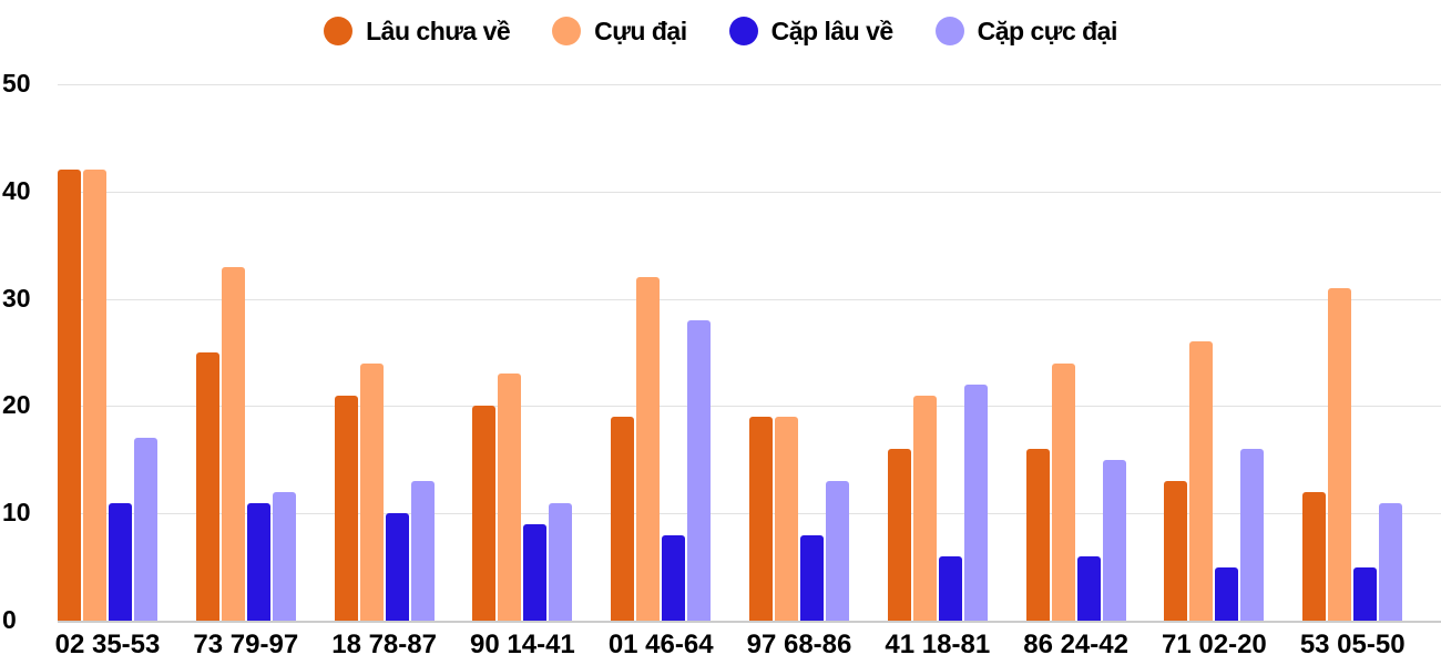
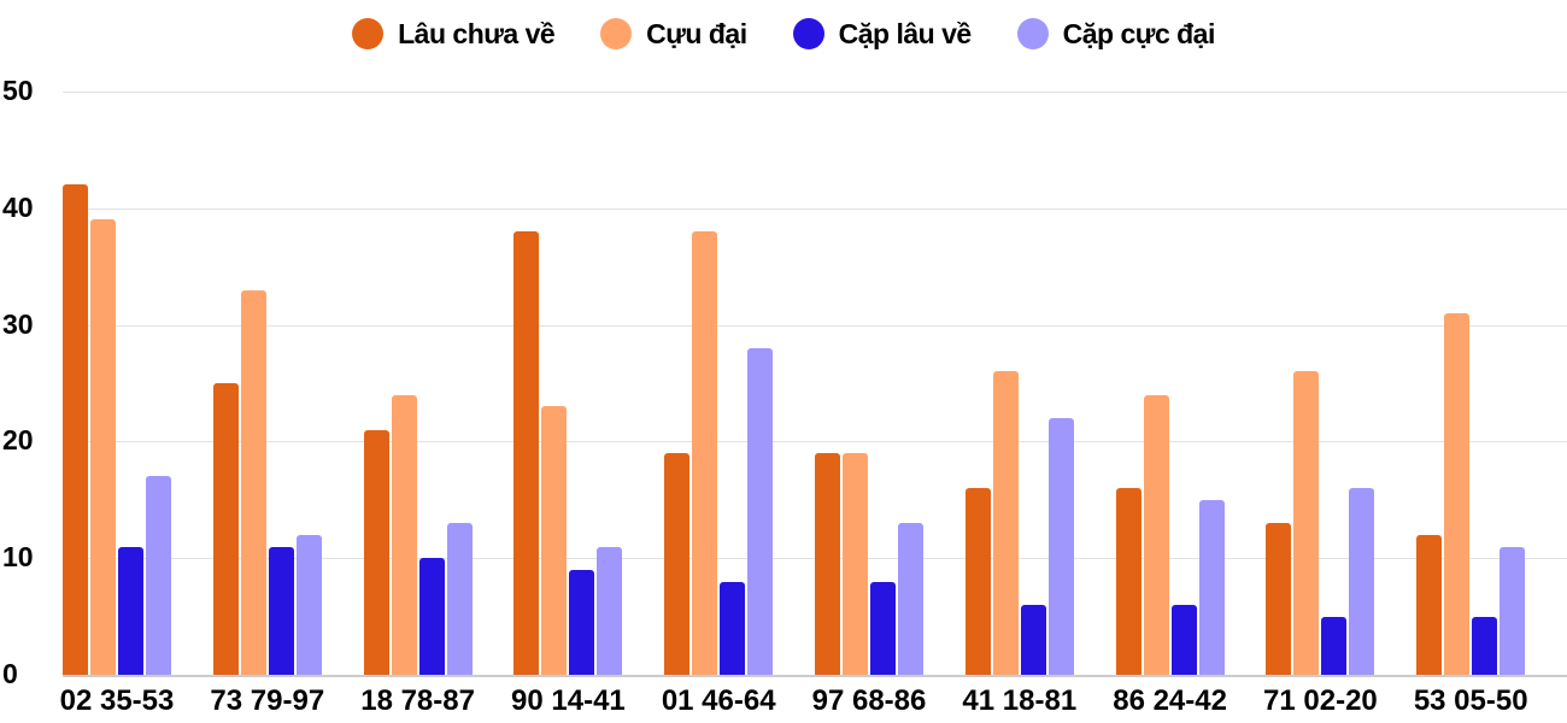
Cựu đại/02 35-53: 42 -> 39
Lâu chưa về/90 14-41: 20 -> 38
Cựu đại/01 46-64: 32 -> 38
Cựu đại/41 18-81: 21 -> 26
